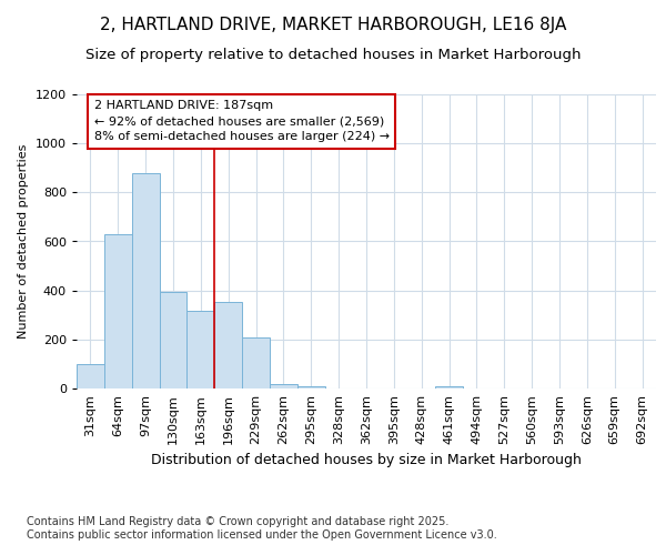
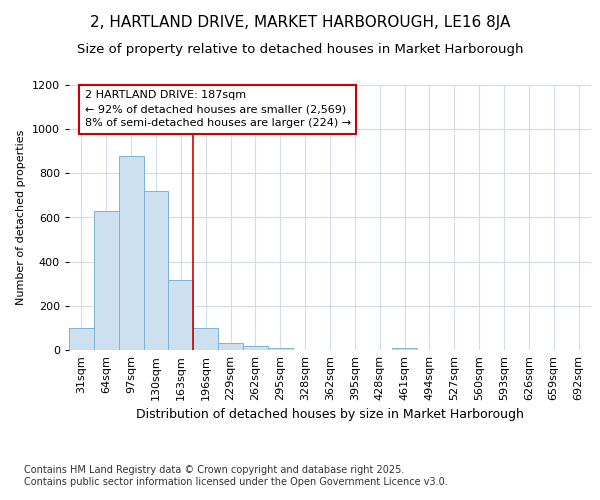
130sqm: 395 -> 720
196sqm: 355 -> 100
229sqm: 210 -> 30
